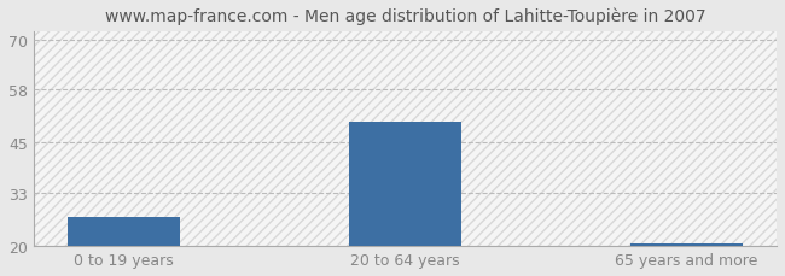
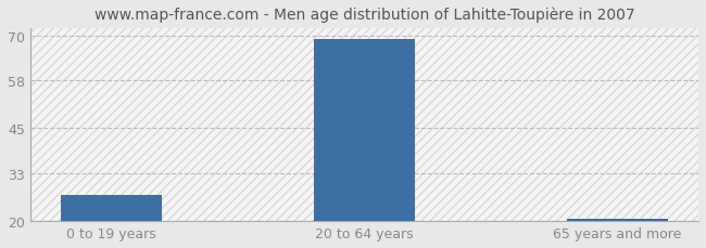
20 to 64 years: 50.0 -> 69.0
